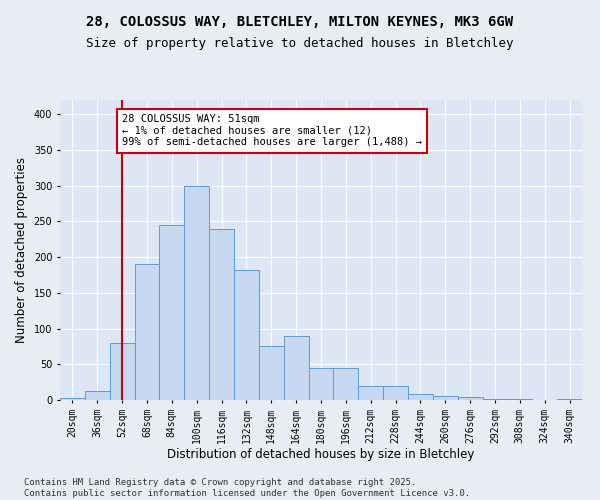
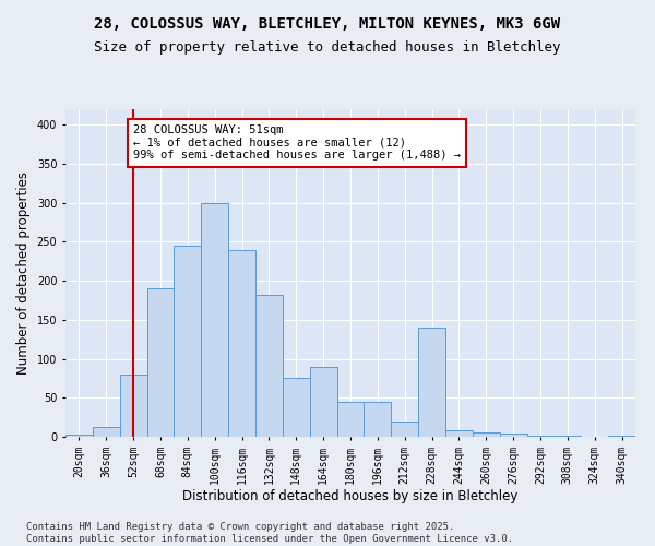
228sqm: 20 -> 140
